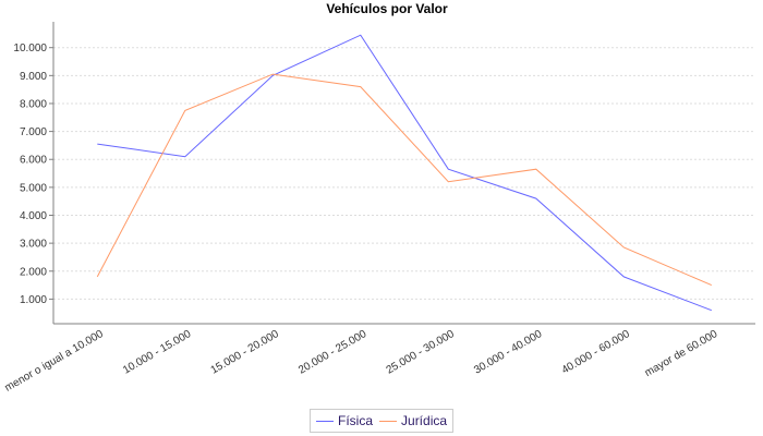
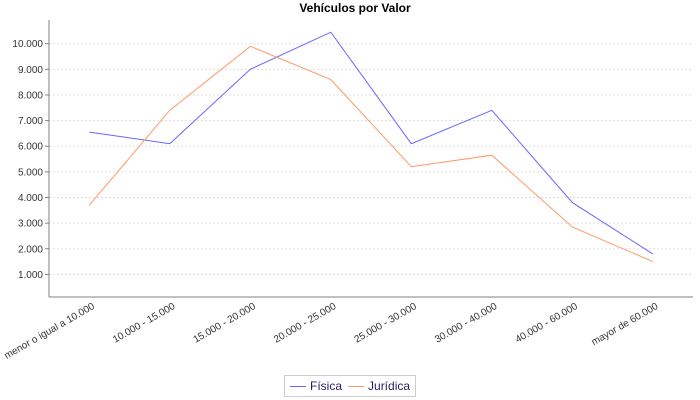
Jurídica/menor o igual a 10.000: 1800 -> 3700
Jurídica/10.000 - 15.000: 7800 -> 7400
Jurídica/15.000 - 20.000: 9000 -> 9900
Física/25.000 - 30.000: 5600 -> 6100
Física/30.000 - 40.000: 4600 -> 7400
Física/40.000 - 60.000: 1800 -> 3800
Física/mayor de 60.000: 600 -> 1800
